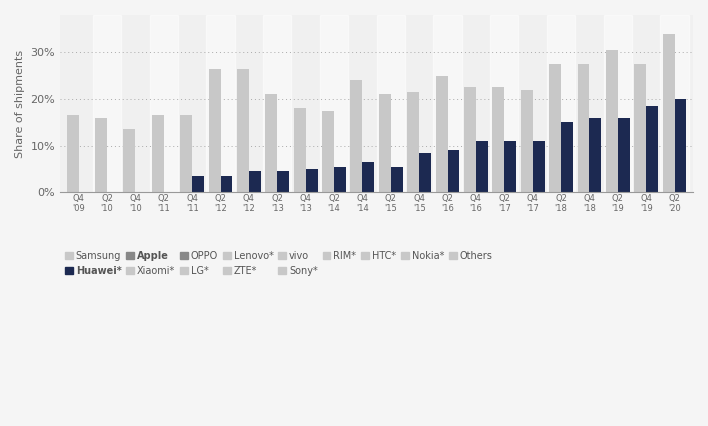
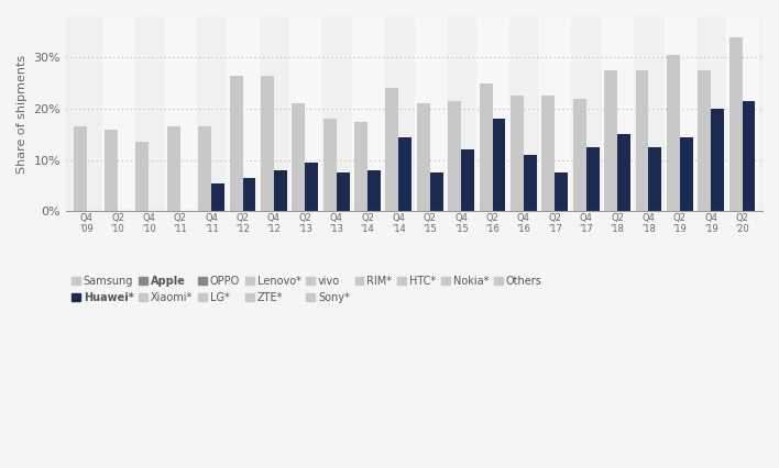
Huawei*/Q4 '11: 3.5% -> 5.5%
Huawei*/Q2 '12: 3.5% -> 6.5%
Huawei*/Q4 '12: 4.5% -> 8.0%
Huawei*/Q2 '13: 4.5% -> 9.5%
Huawei*/Q4 '13: 5.0% -> 7.5%
Huawei*/Q2 '14: 5.5% -> 8.0%
Huawei*/Q4 '14: 6.5% -> 14.5%
Huawei*/Q2 '15: 5.5% -> 7.5%
Huawei*/Q4 '15: 8.5% -> 12.0%
Huawei*/Q2 '16: 9.0% -> 18.0%
Huawei*/Q2 '17: 11.0% -> 7.5%
Huawei*/Q4 '17: 11.0% -> 12.5%
Huawei*/Q4 '18: 16.0% -> 12.5%
Huawei*/Q2 '19: 16.0% -> 14.5%
Huawei*/Q4 '19: 18.5% -> 20.0%
Huawei*/Q2 '20: 20.0% -> 21.5%
